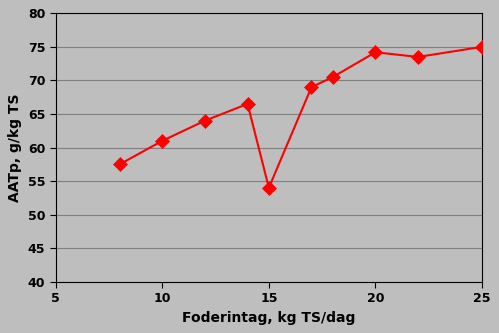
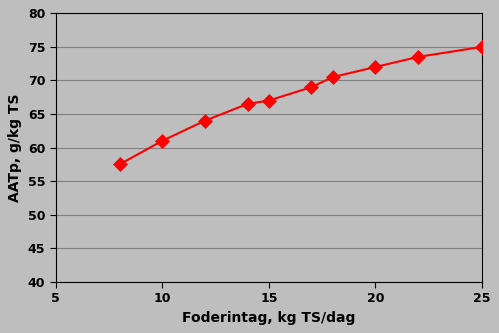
15: 54.0 -> 67.0
20: 74.2 -> 72.0
